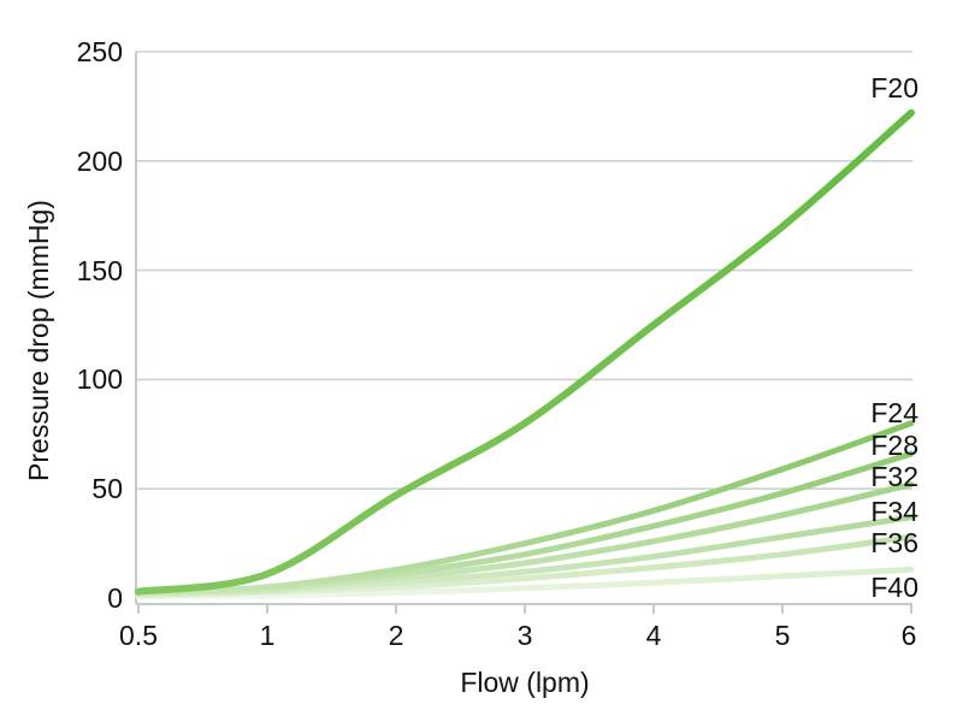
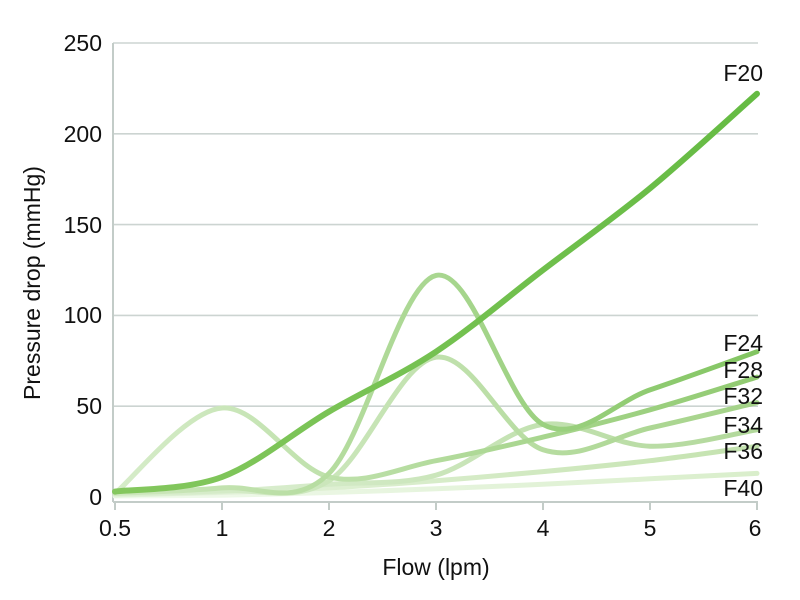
F28/1: 4 -> 49
F24/3: 25 -> 122
F32/3: 16 -> 77
F34/4: 19 -> 40
